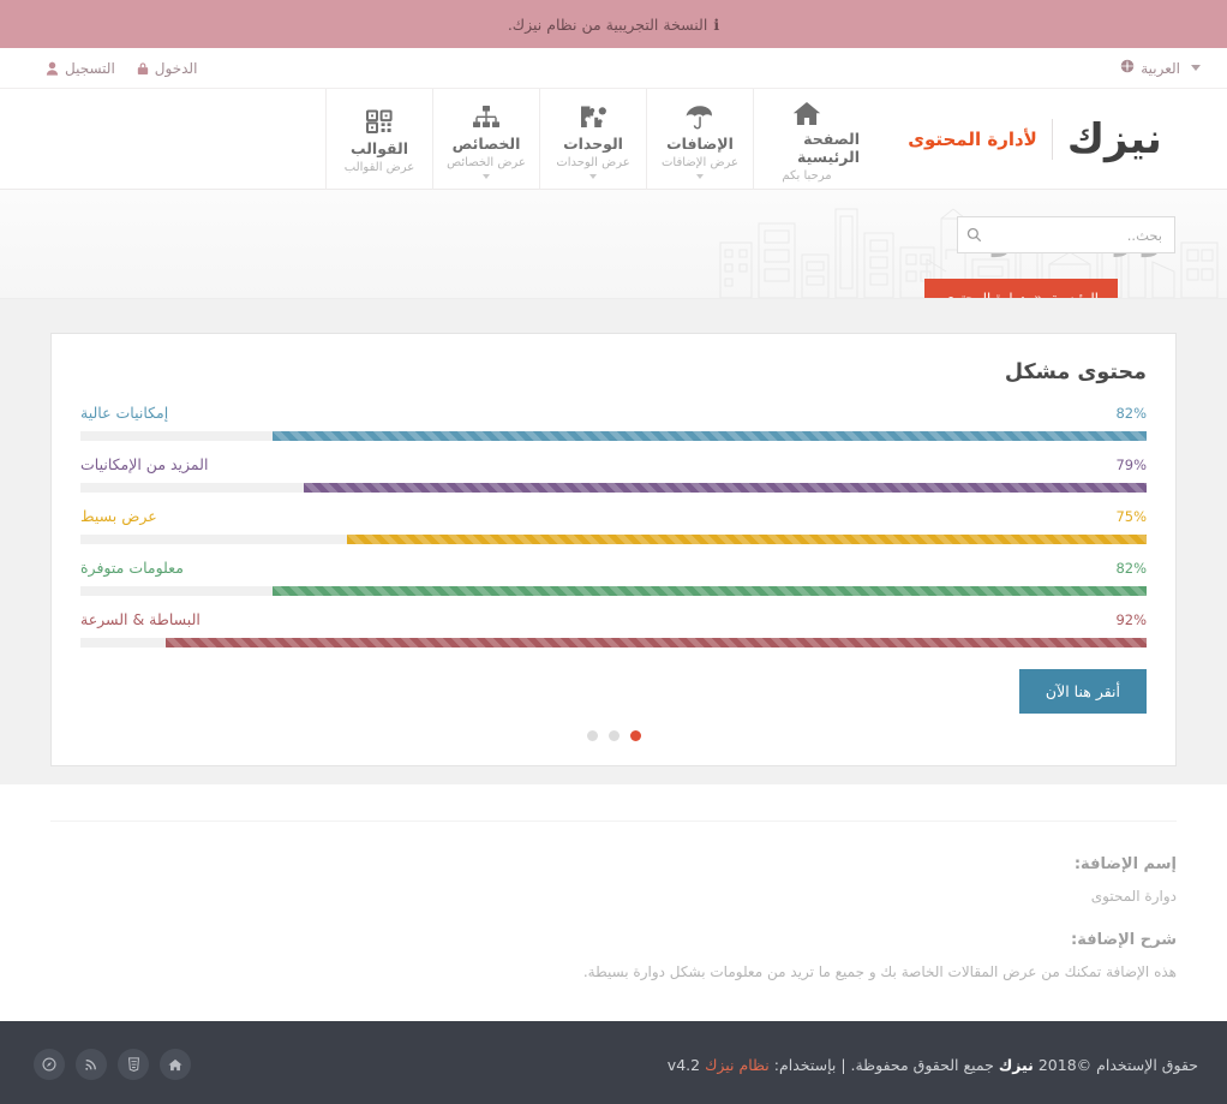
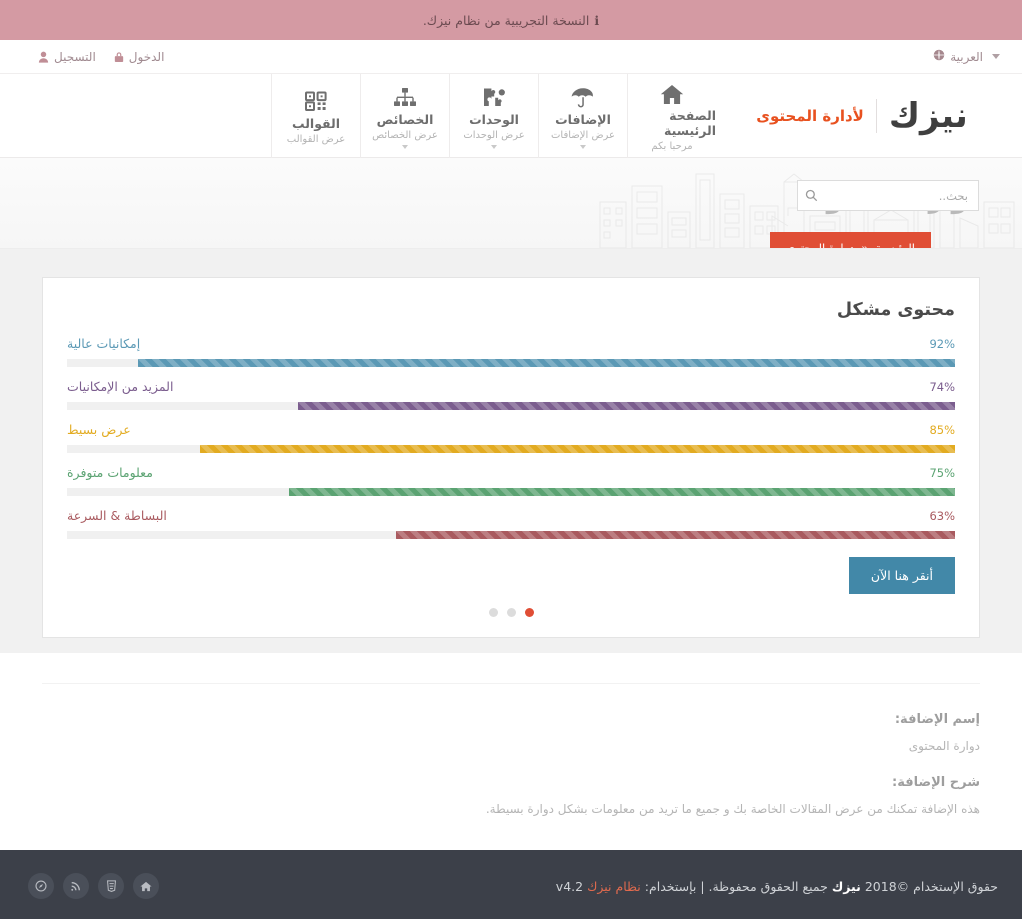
إمكانيات عالية: 82% -> 92%
المزيد من الإمكانيات: 79% -> 74%
عرض بسيط: 75% -> 85%
معلومات متوفرة: 82% -> 75%
البساطة & السرعة: 92% -> 63%
